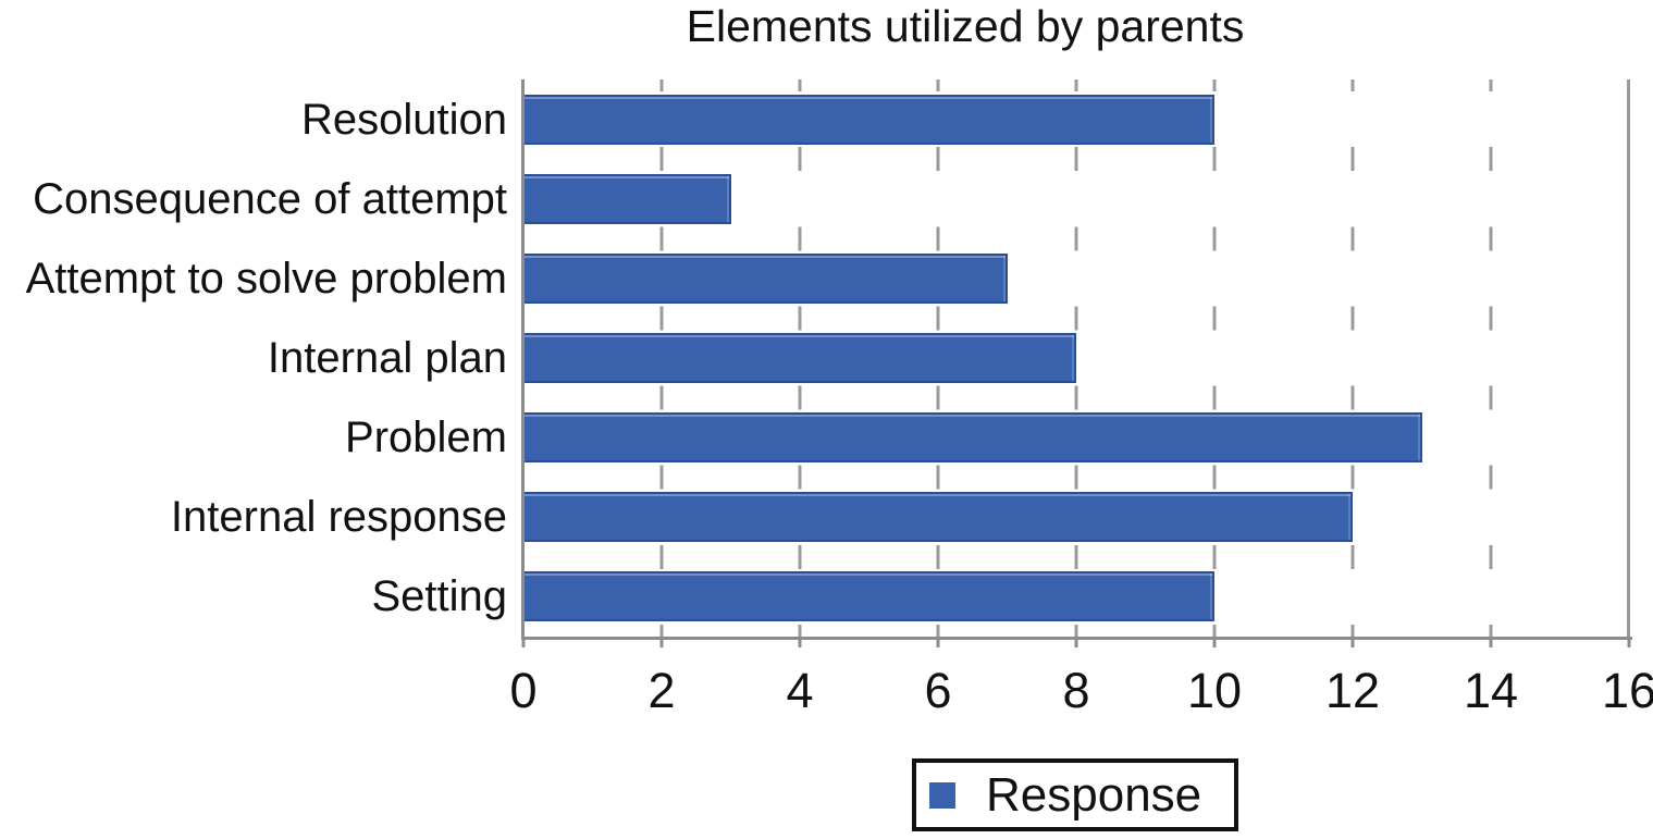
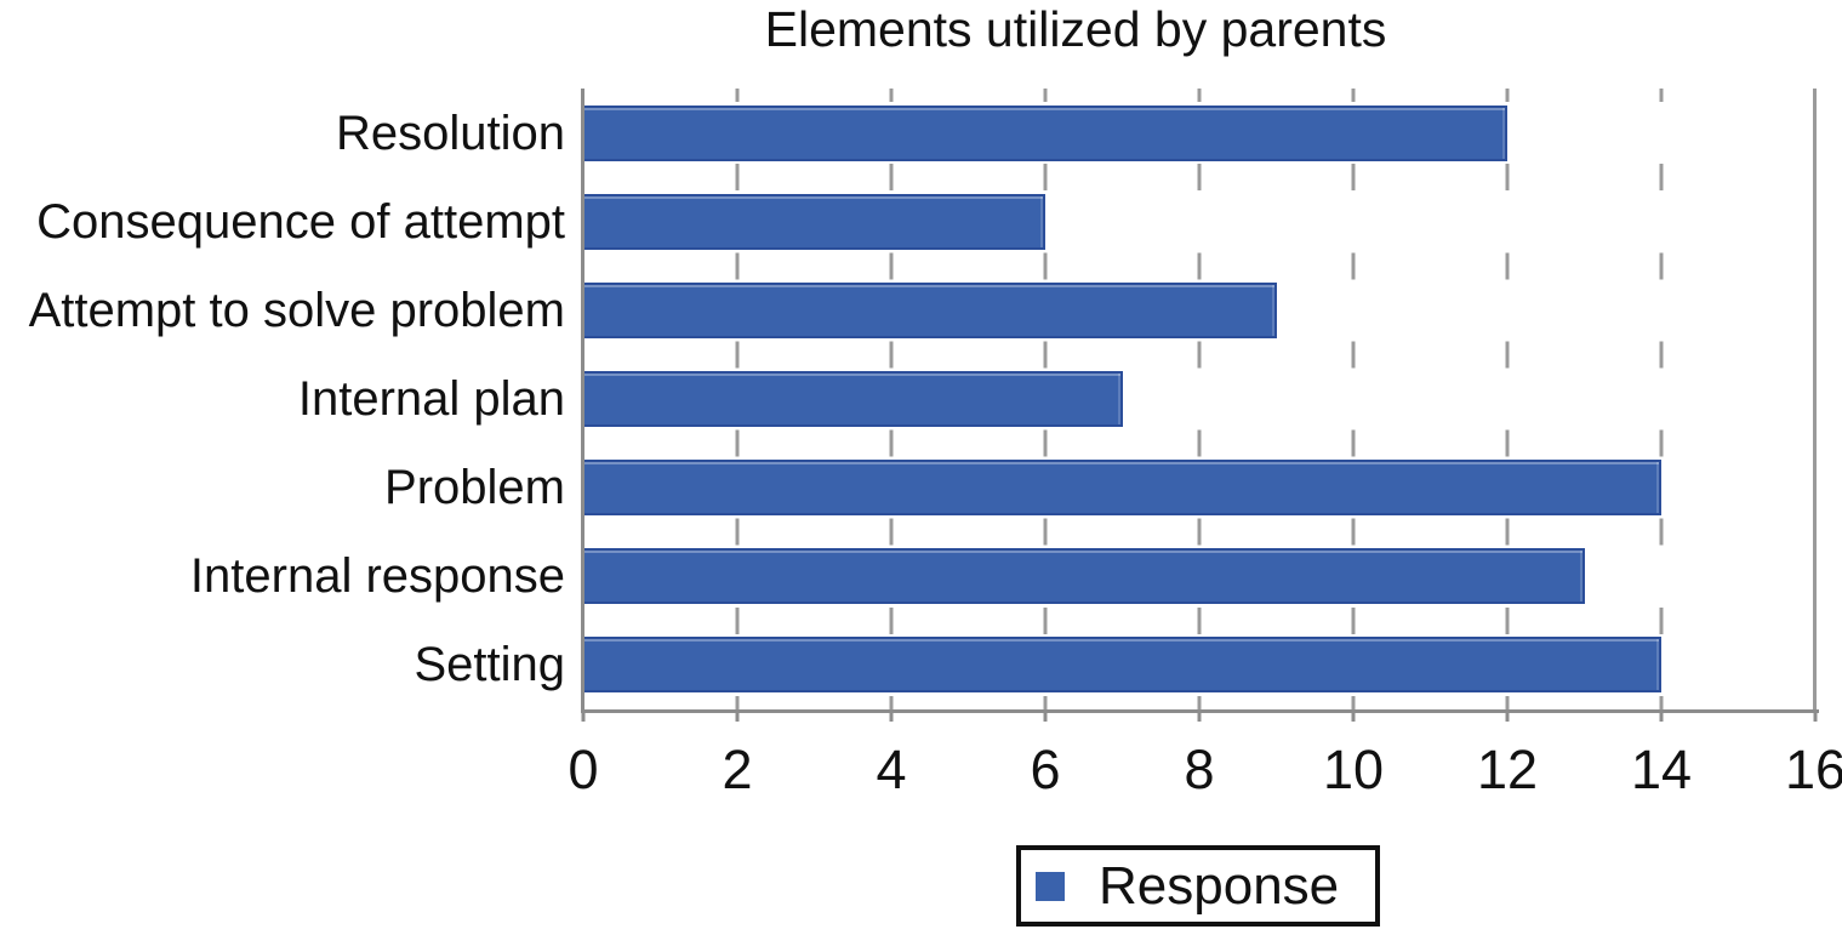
Resolution: 10 -> 12
Consequence of attempt: 3 -> 6
Attempt to solve problem: 7 -> 9
Internal plan: 8 -> 7
Problem: 13 -> 14
Internal response: 12 -> 13
Setting: 10 -> 14
